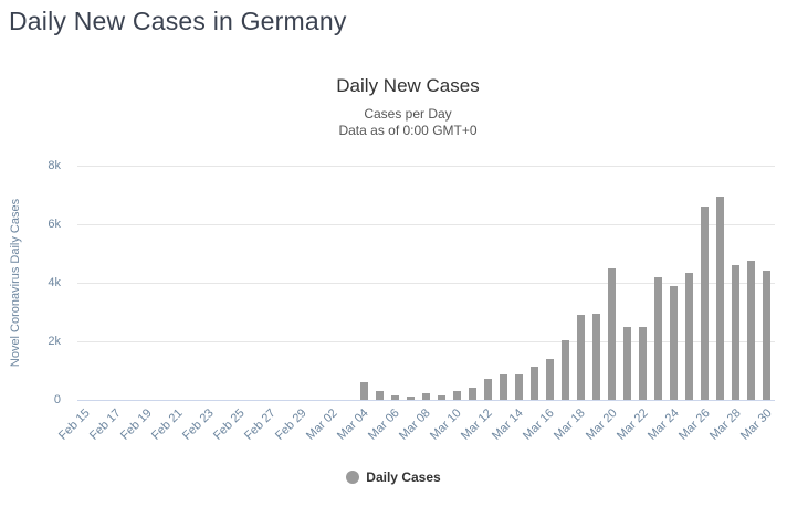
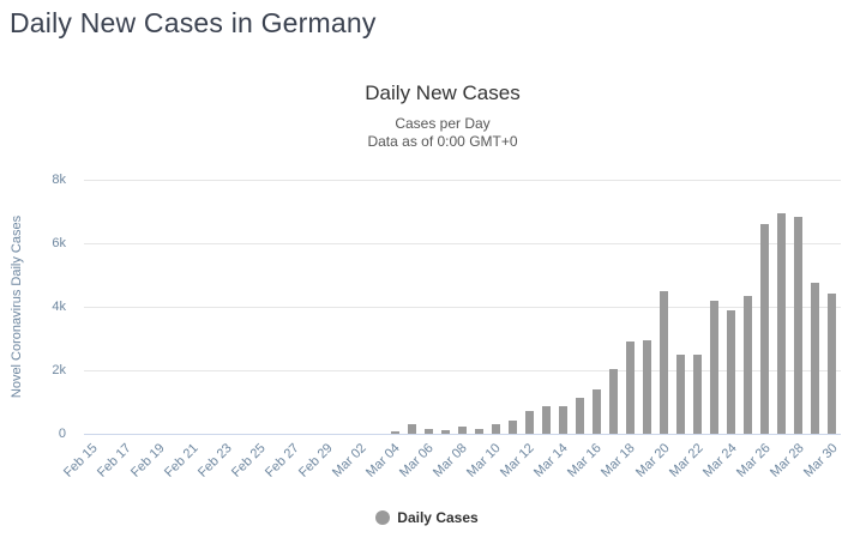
Mar 04: 0.6k -> 0.1k
Mar 28: 4.6k -> 6.8k
